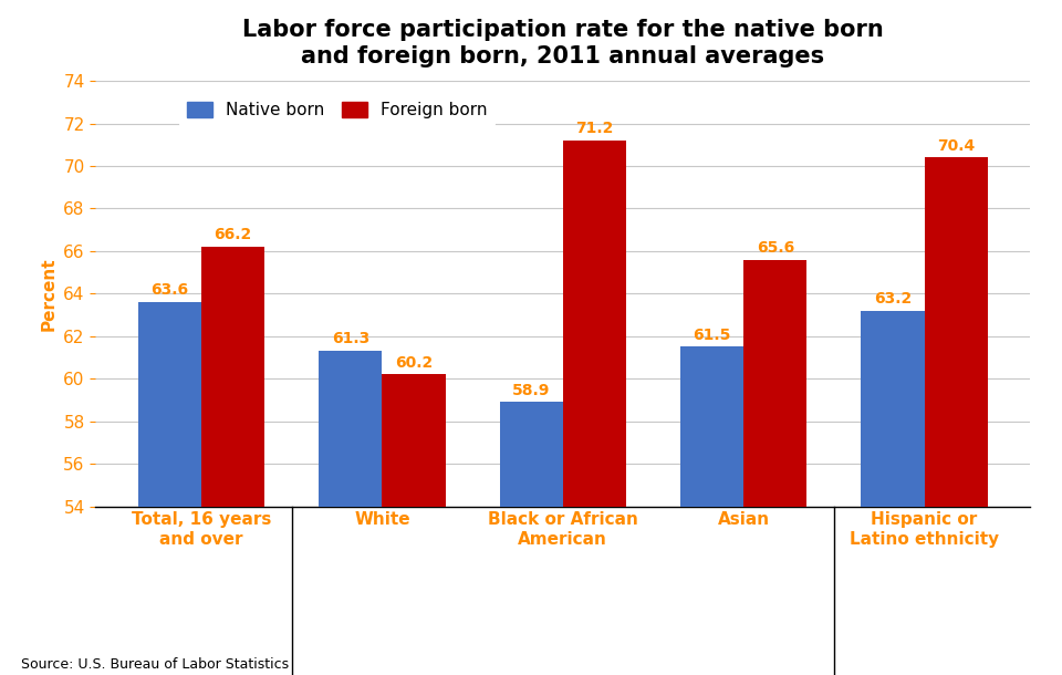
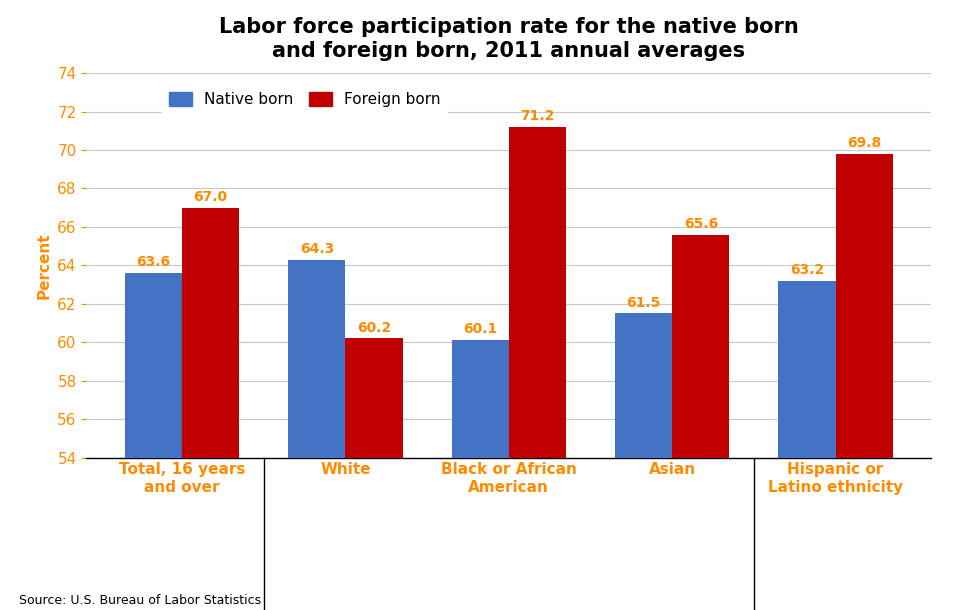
Foreign born/Total, 16 years and over: 66.2 -> 67.0
Native born/White: 61.3 -> 64.3
Native born/Black or African American: 58.9 -> 60.1
Foreign born/Hispanic or Latino ethnicity: 70.4 -> 69.8
